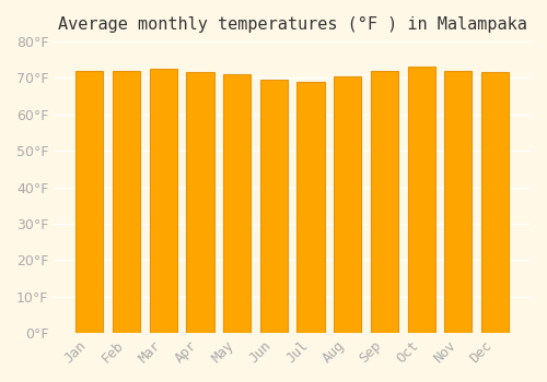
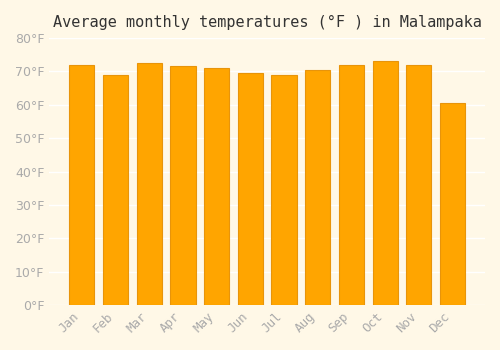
Feb: 72.0°F -> 69.0°F
Dec: 71.5°F -> 60.5°F
